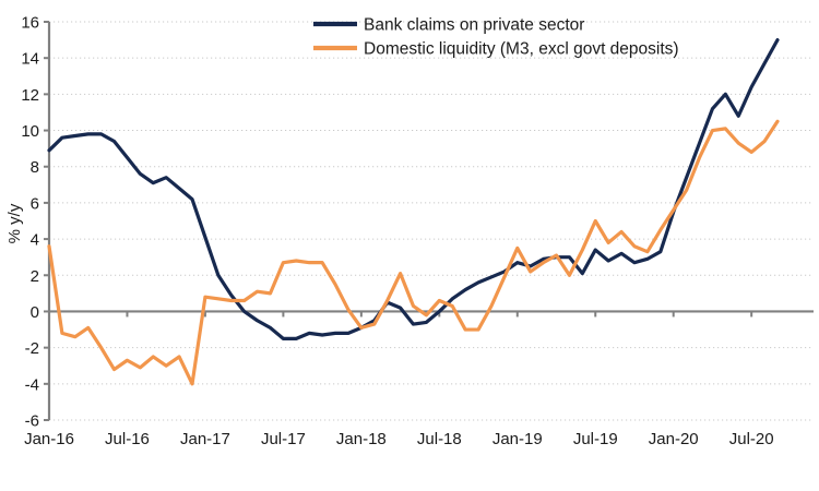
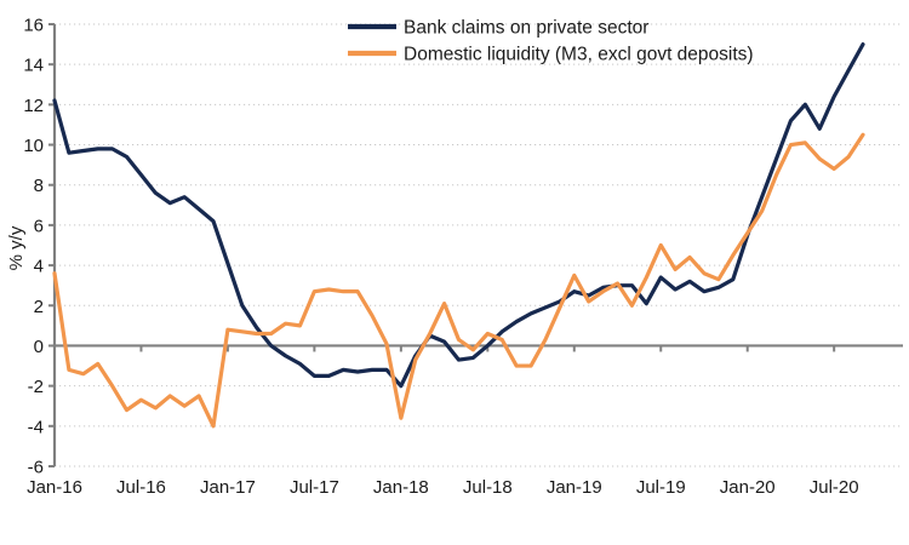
Bank claims on private sector/Jan-16: 8.9 -> 12.2
Bank claims on private sector/Jan-18: -0.9 -> -2.0
Domestic liquidity (M3, excl govt deposits)/Jan-18: -0.9 -> -3.6
